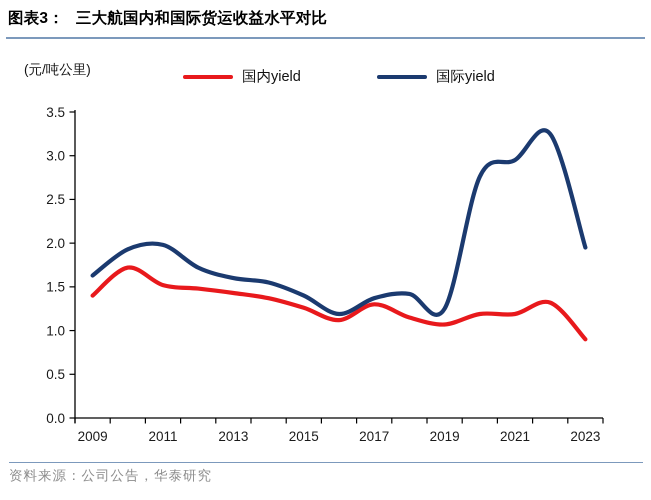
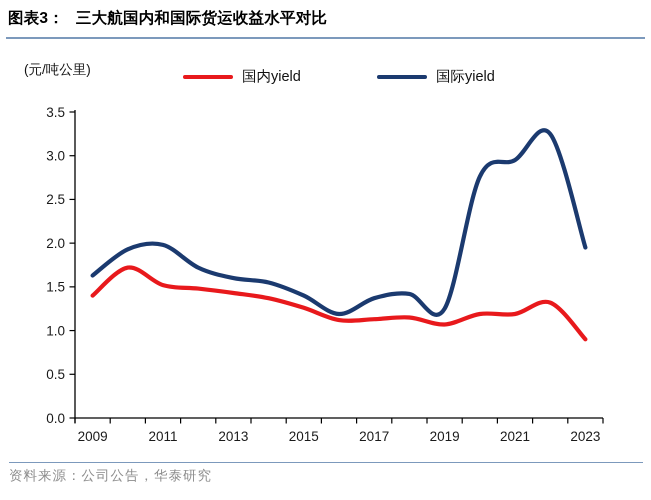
国内yield/2017: 1.3 -> 1.1
